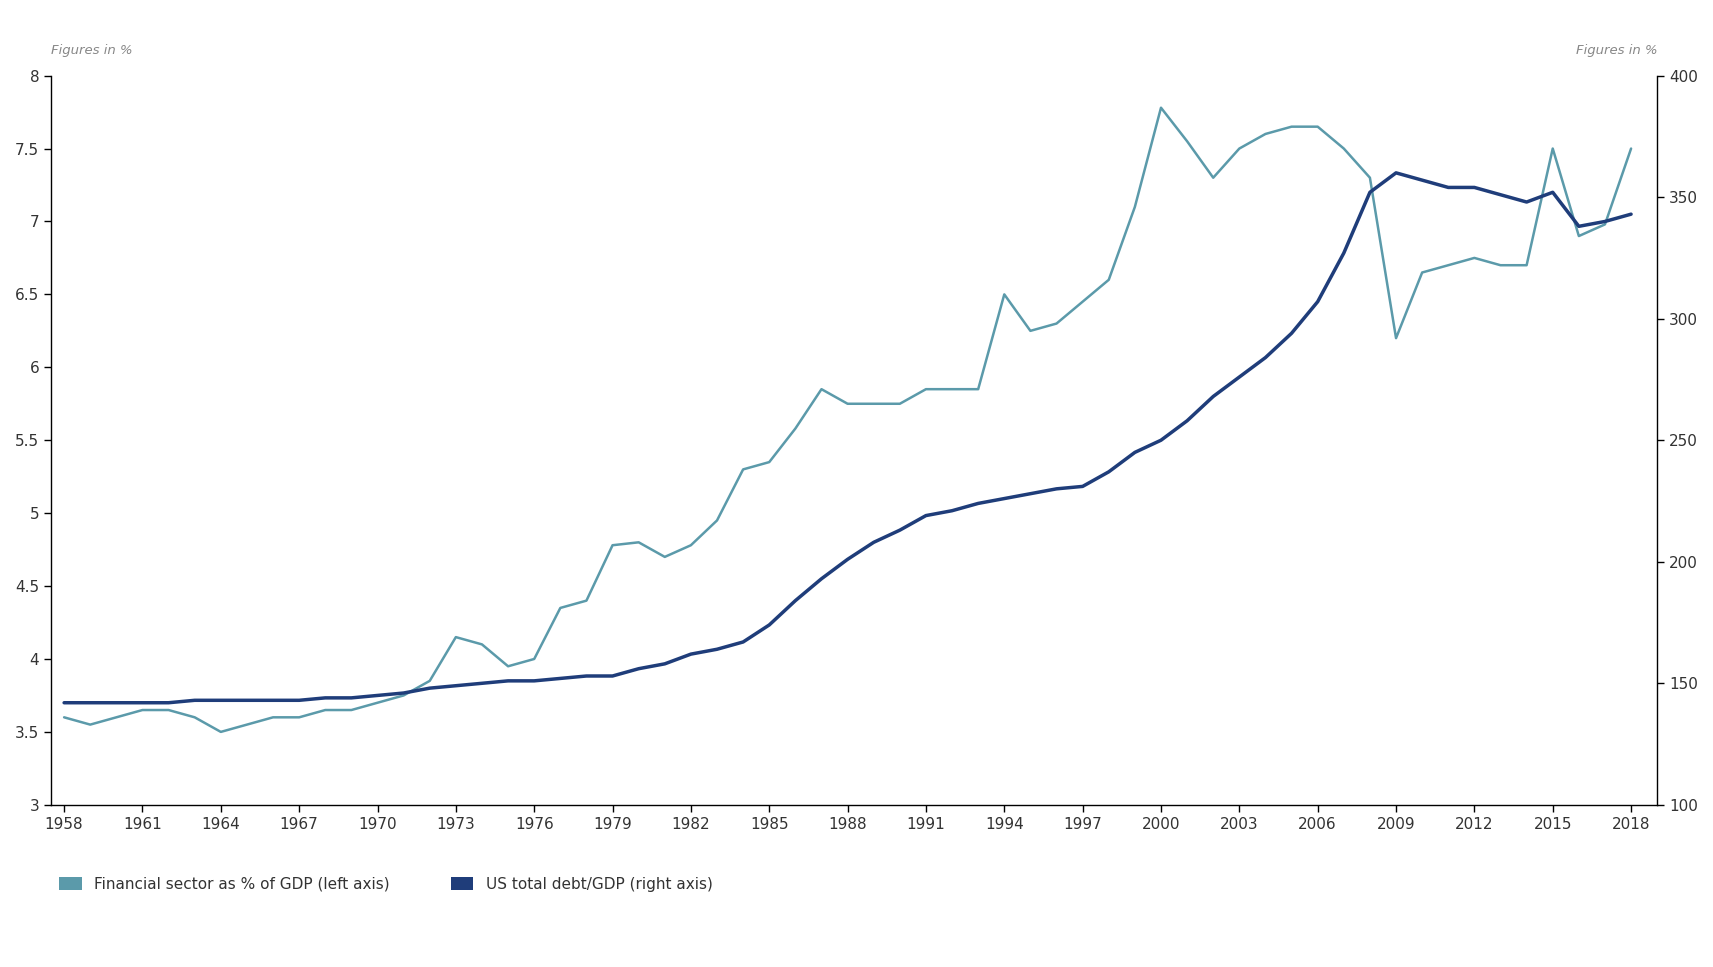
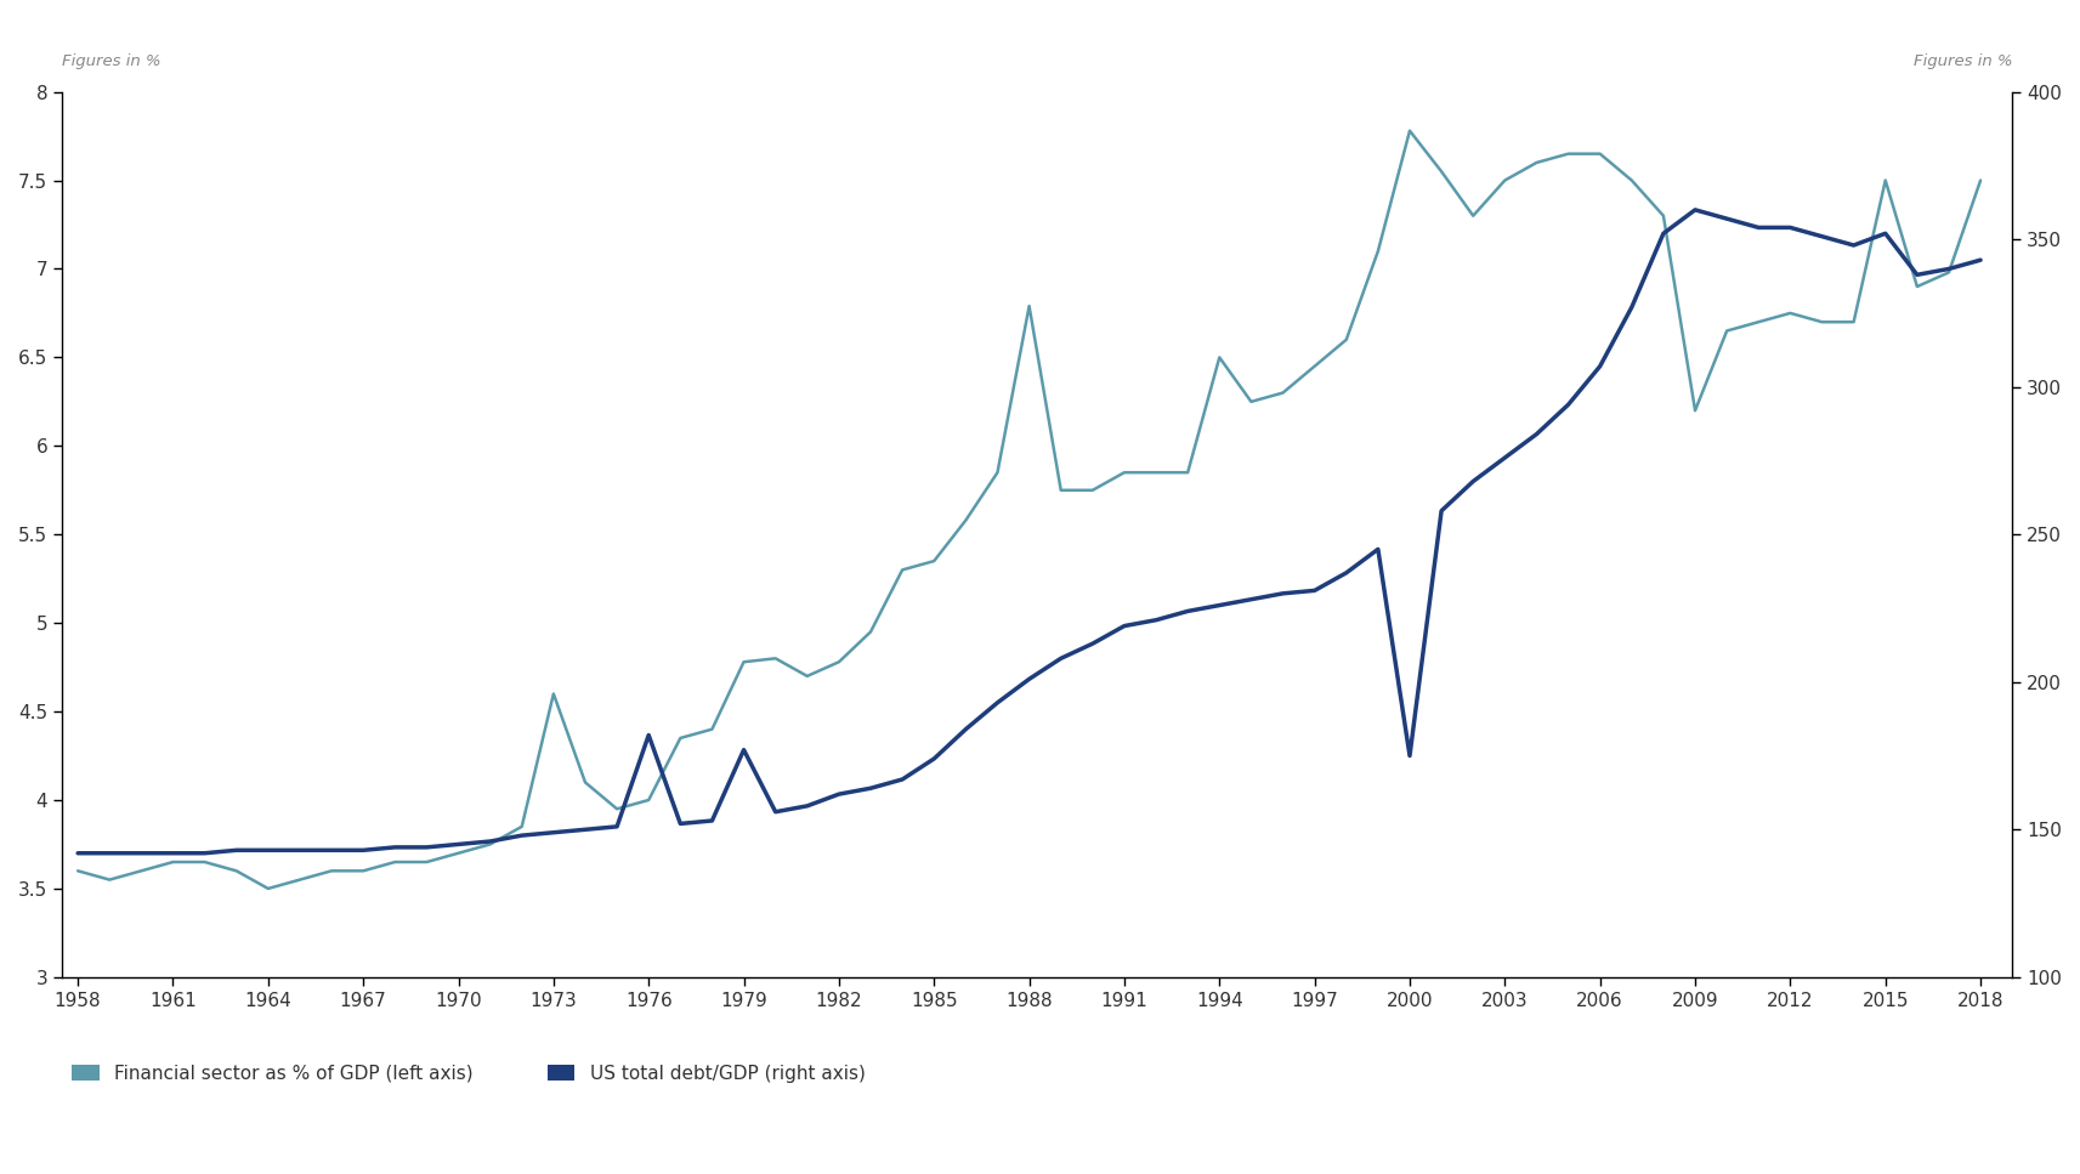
Financial sector as % of GDP (left axis)/1973: 4.15 -> 4.60
US total debt/GDP (right axis)/1976: 151 -> 182
US total debt/GDP (right axis)/1979: 153 -> 177
Financial sector as % of GDP (left axis)/1988: 5.75 -> 6.79
US total debt/GDP (right axis)/2000: 250 -> 175
